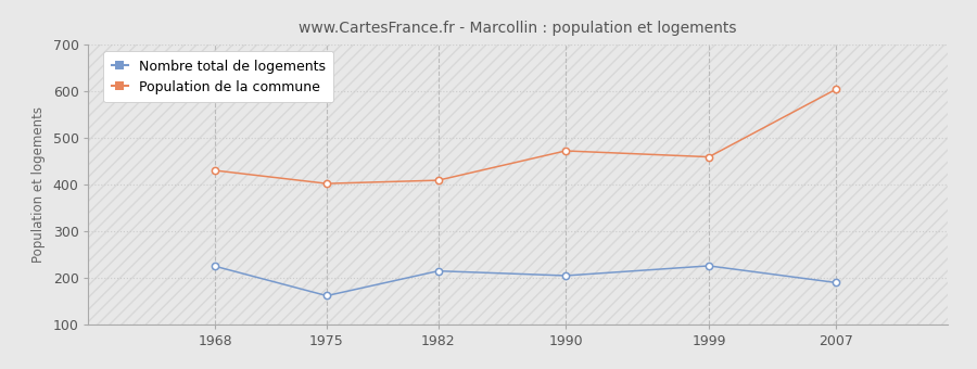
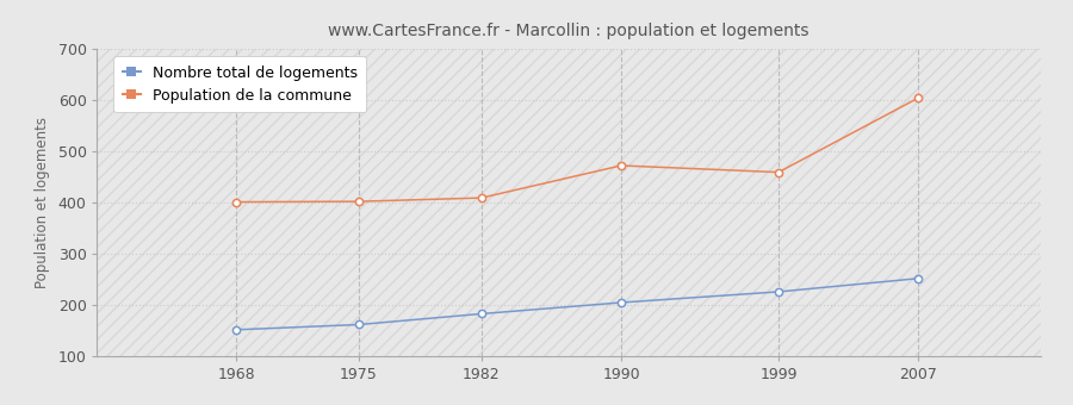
Nombre total de logements/1968: 225 -> 152
Population de la commune/1968: 430 -> 401
Nombre total de logements/1982: 215 -> 183
Nombre total de logements/2007: 190 -> 252
